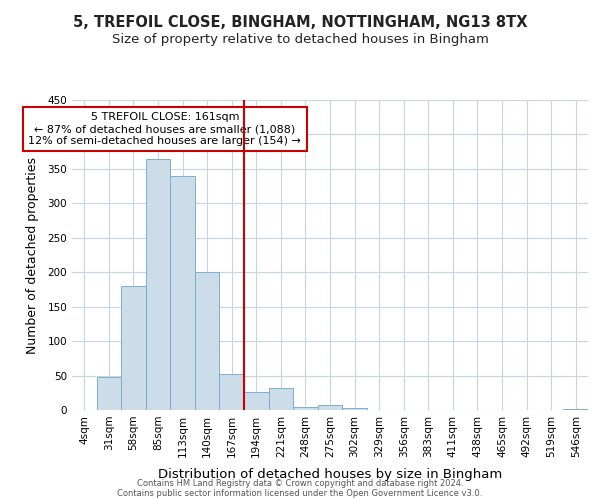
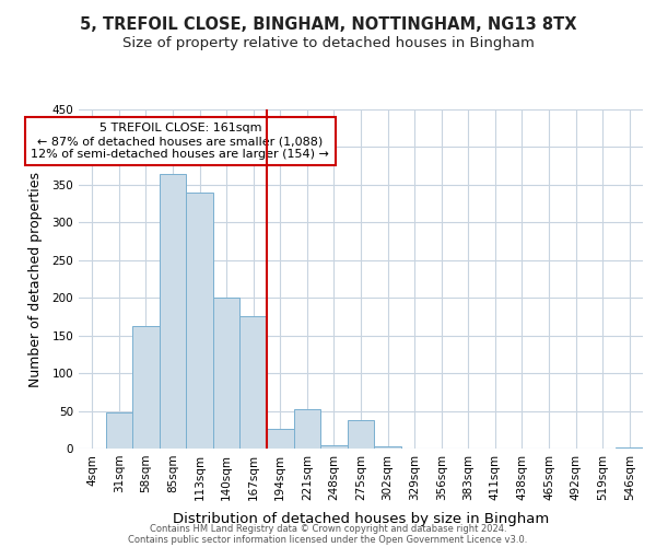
58sqm: 180 -> 162
167sqm: 52 -> 176
221sqm: 32 -> 52
275sqm: 7 -> 38
